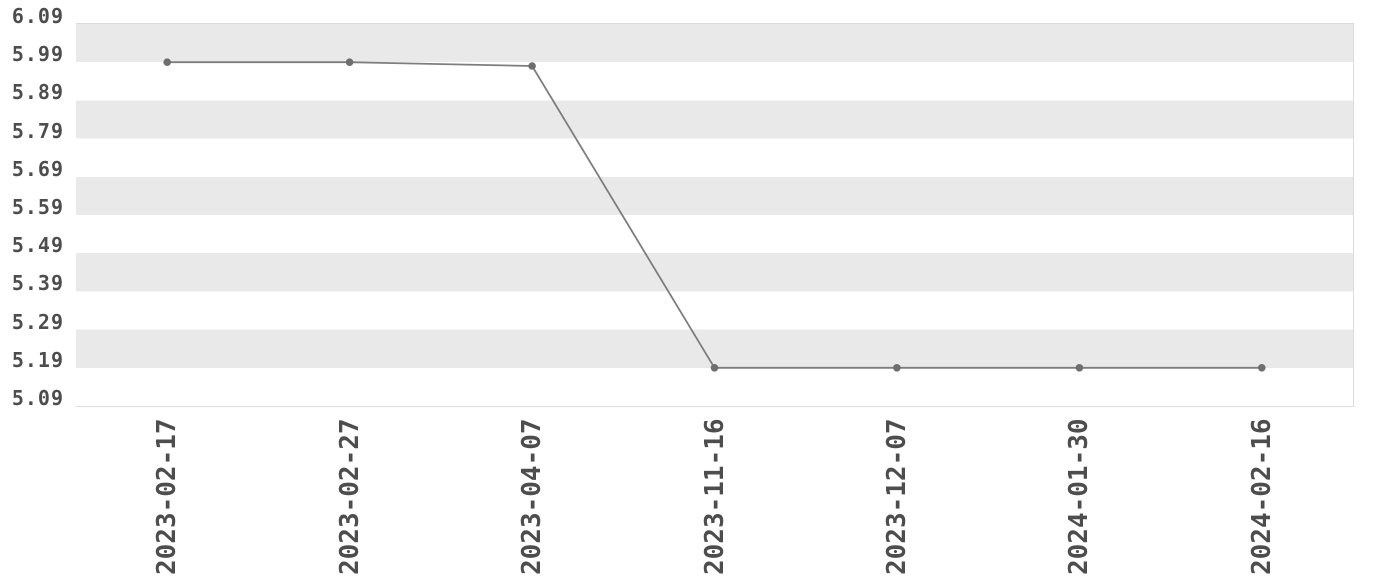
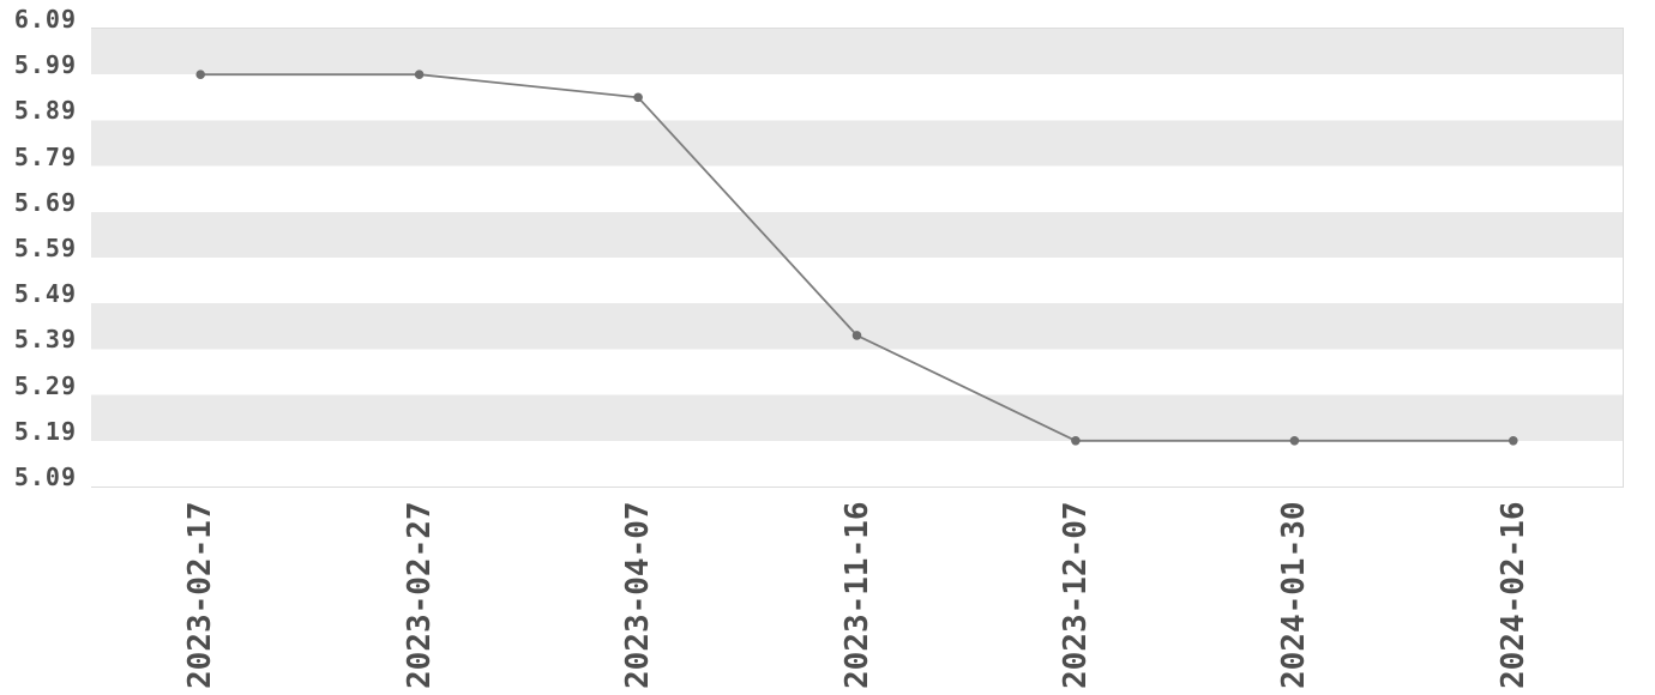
2023-04-07: 5.98 -> 5.94
2023-11-16: 5.19 -> 5.42
